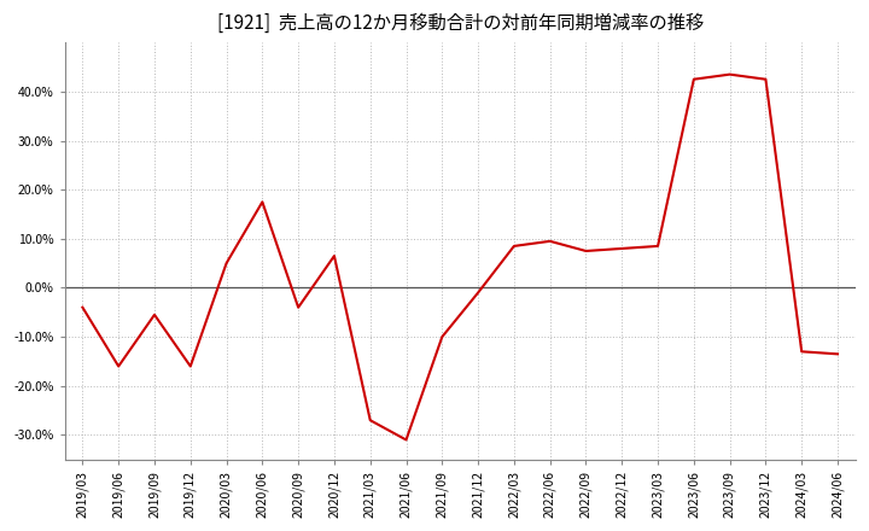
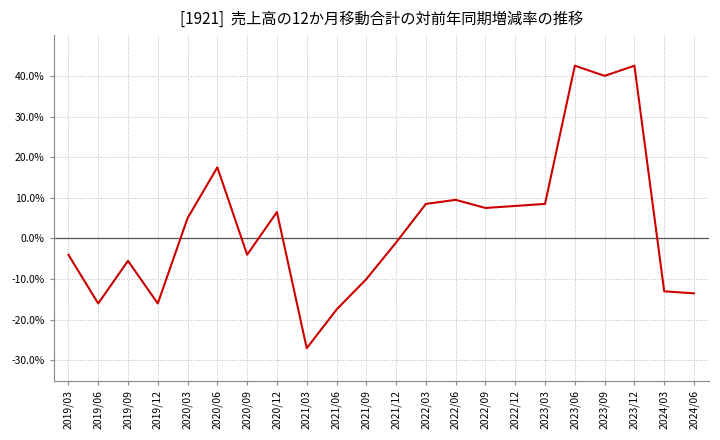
2021/06: -31.0% -> -17.5%
2023/09: 43.5% -> 40.0%
